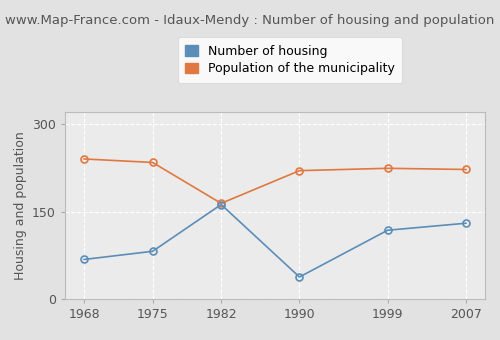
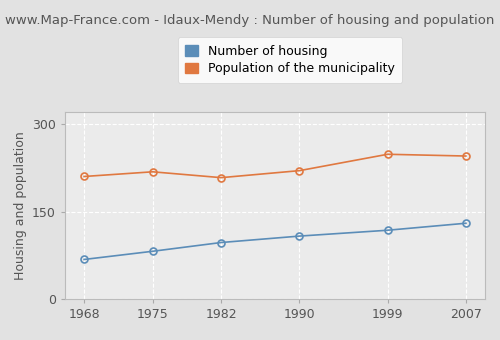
Population of the municipality/1968: 240 -> 210
Population of the municipality/1975: 234 -> 218
Number of housing/1982: 162 -> 97
Population of the municipality/1982: 164 -> 208
Number of housing/1990: 38 -> 108
Population of the municipality/1999: 224 -> 248
Population of the municipality/2007: 222 -> 245
